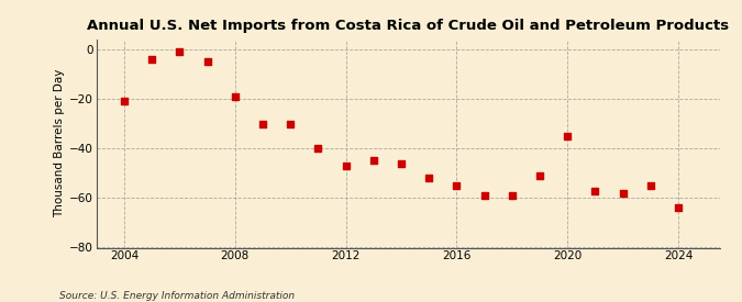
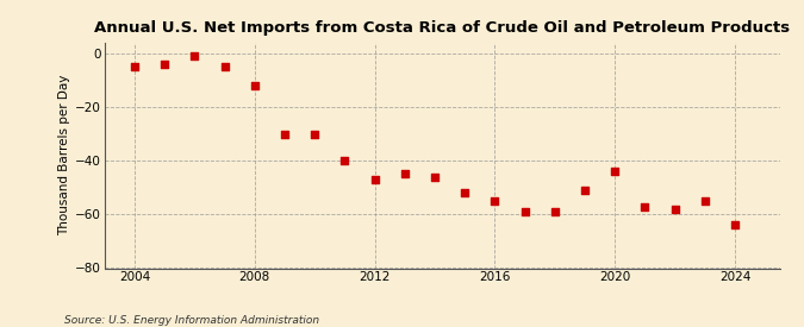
2004: -21 -> -5
2008: -19 -> -12
2020: -35 -> -44
